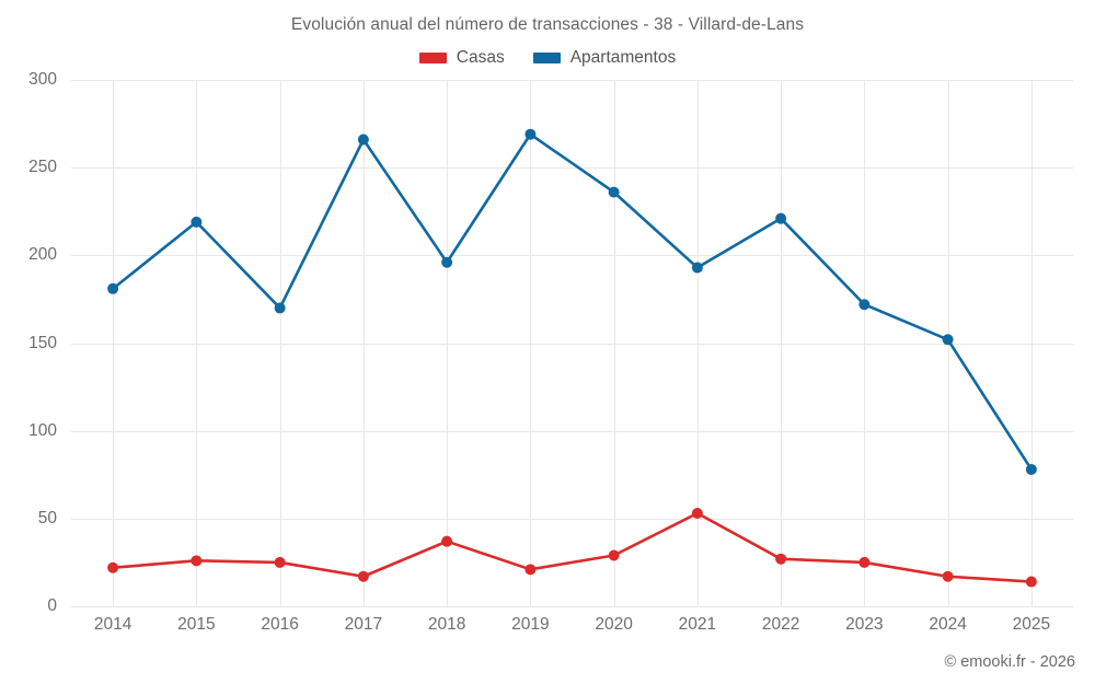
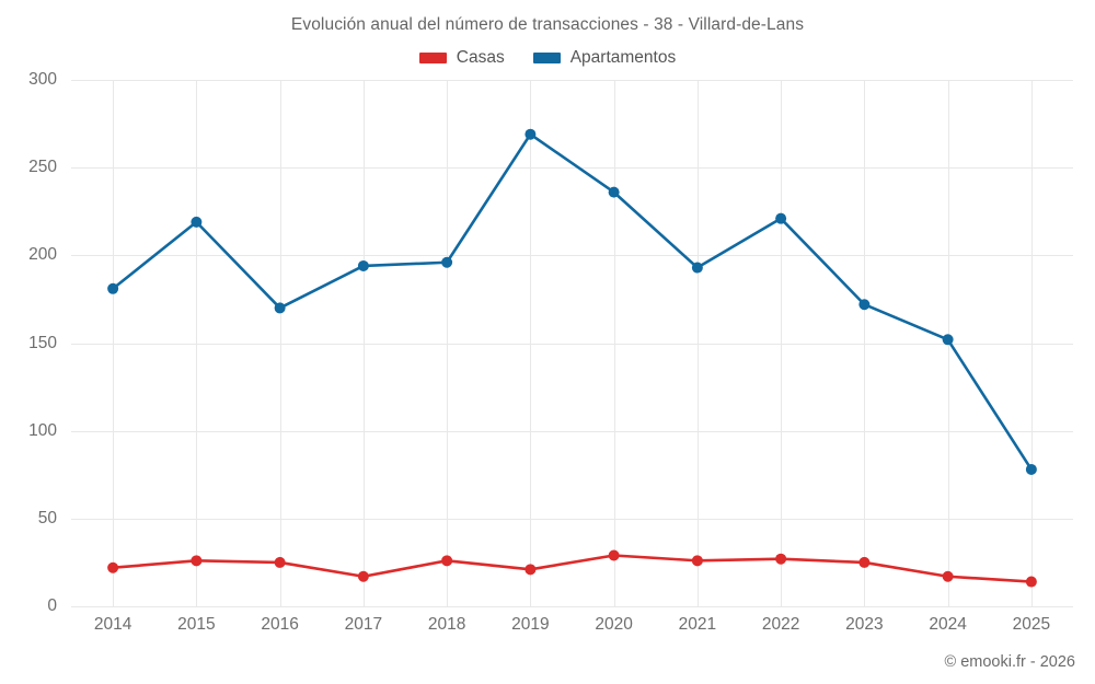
Apartamentos/2017: 266 -> 194
Casas/2018: 37 -> 26
Casas/2021: 53 -> 26
